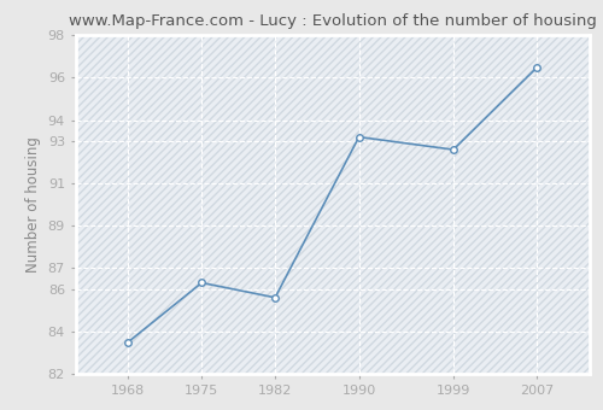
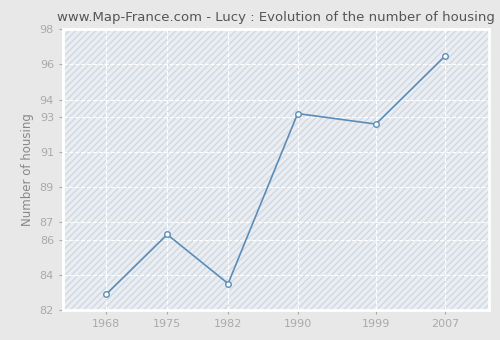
1968: 83.5 -> 82.9
1982: 85.6 -> 83.5
